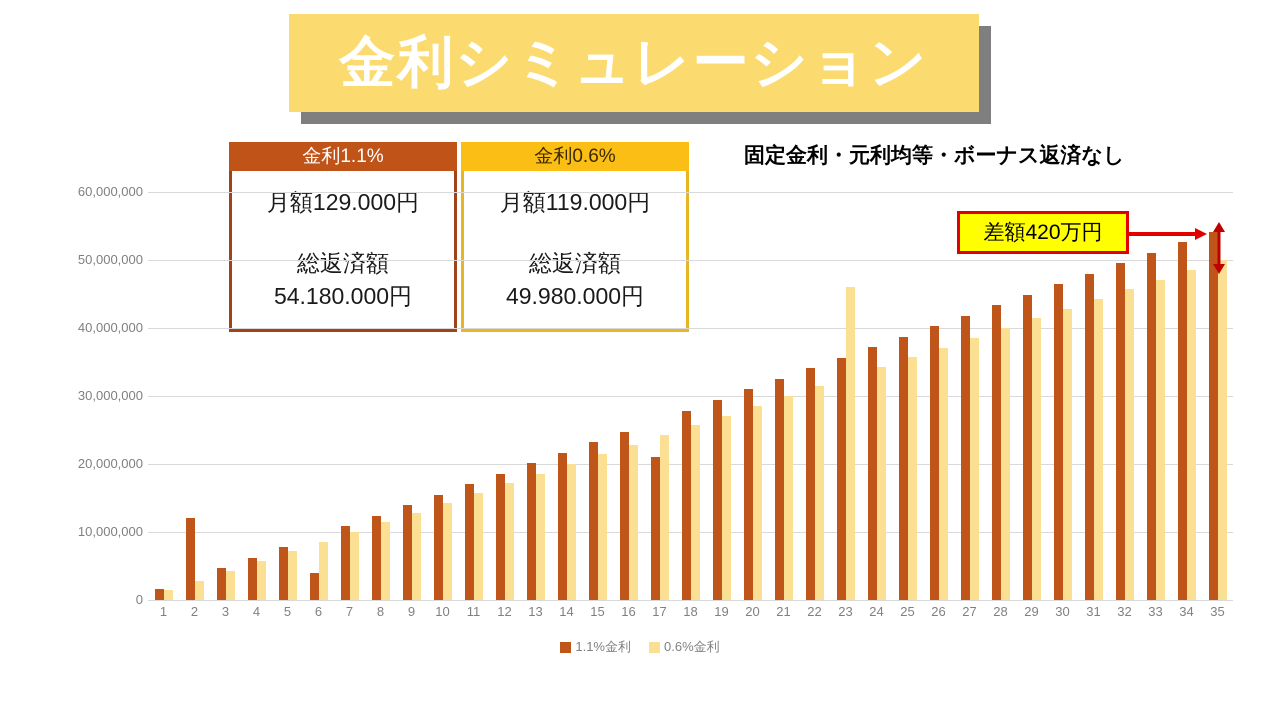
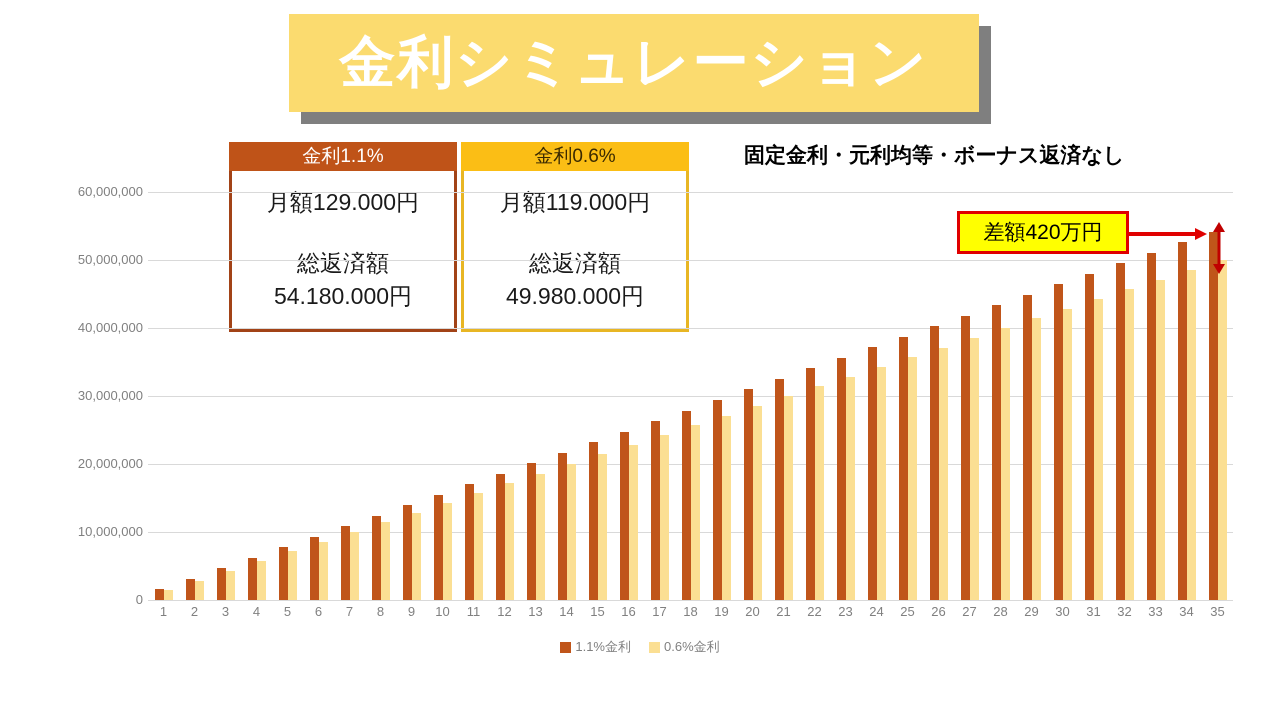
1.1%金利/2: 12000000 -> 3000000
1.1%金利/6: 4000000 -> 9000000
1.1%金利/17: 21000000 -> 26000000
0.6%金利/23: 46000000 -> 33000000
